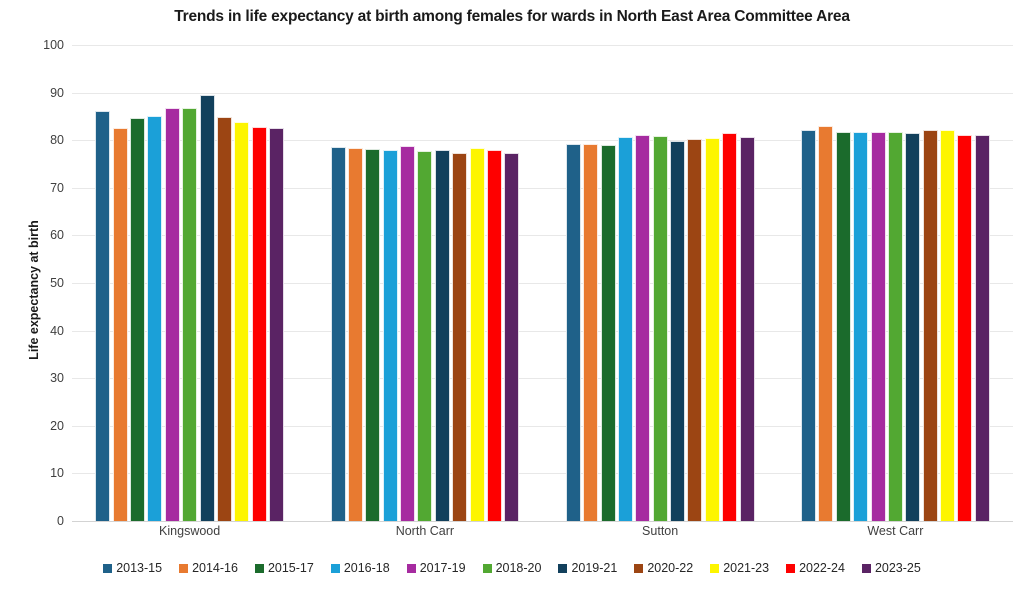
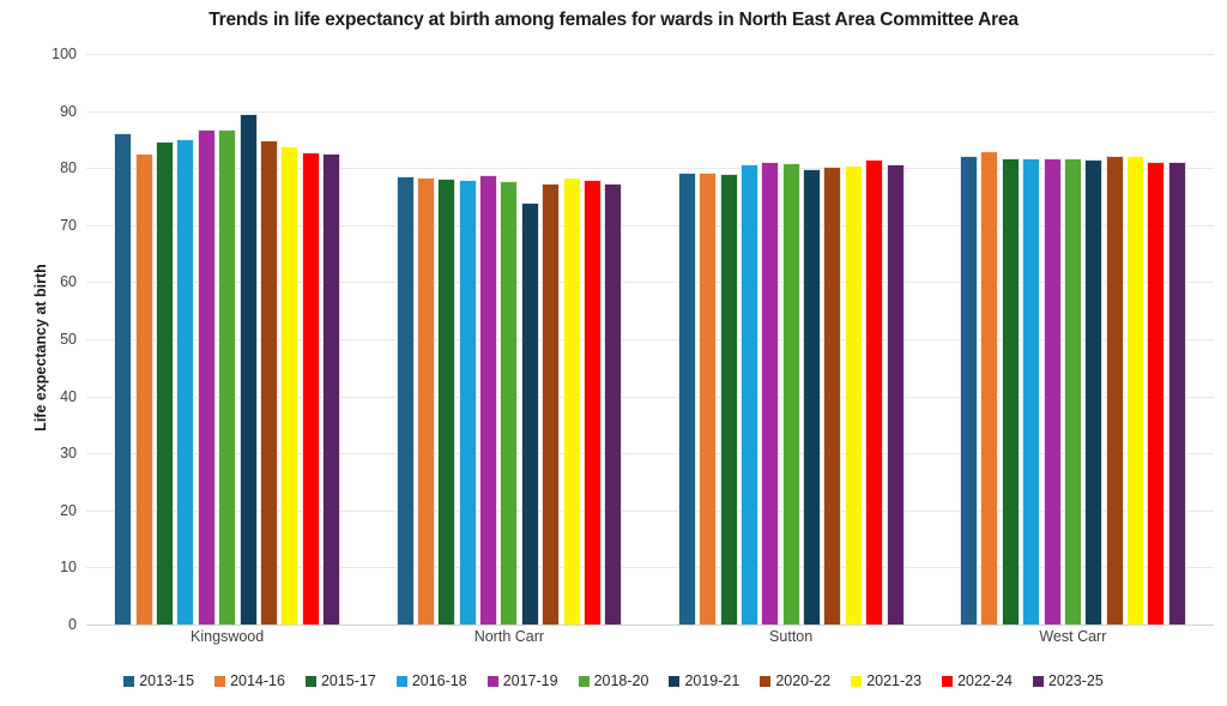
2019-21/North Carr: 78 -> 74
